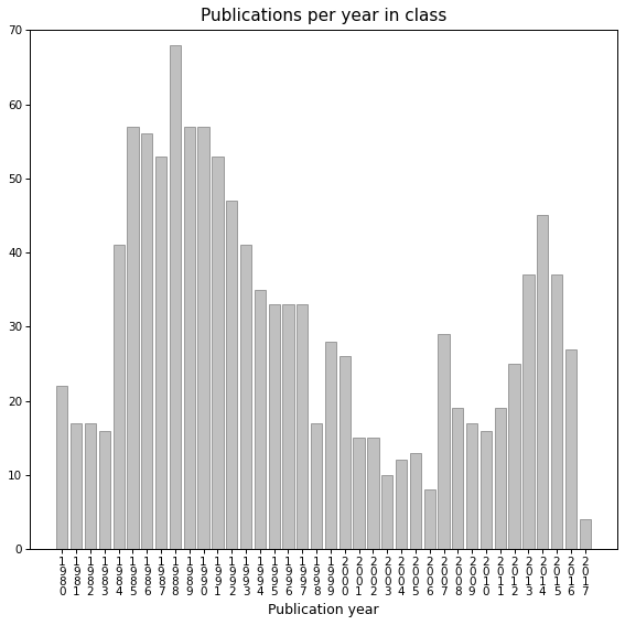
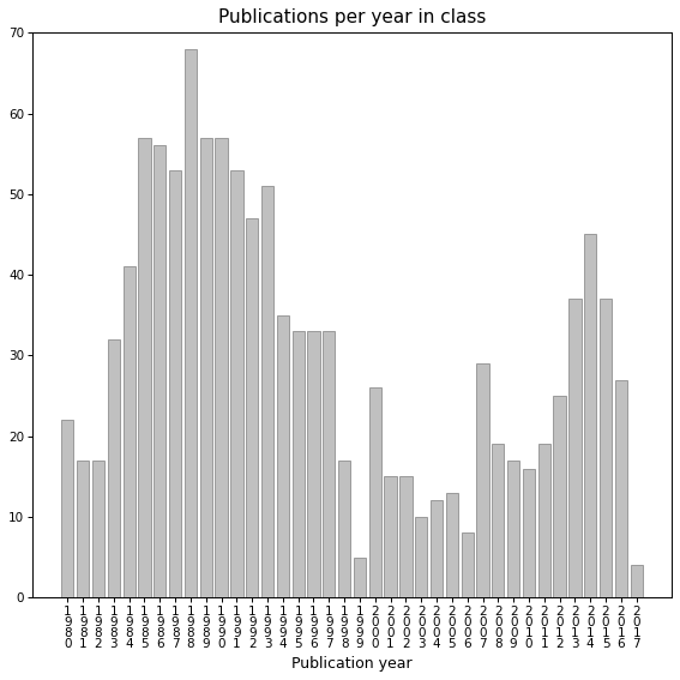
1 9 8 3: 16 -> 32
1 9 9 3: 41 -> 51
1 9 9 9: 28 -> 5
